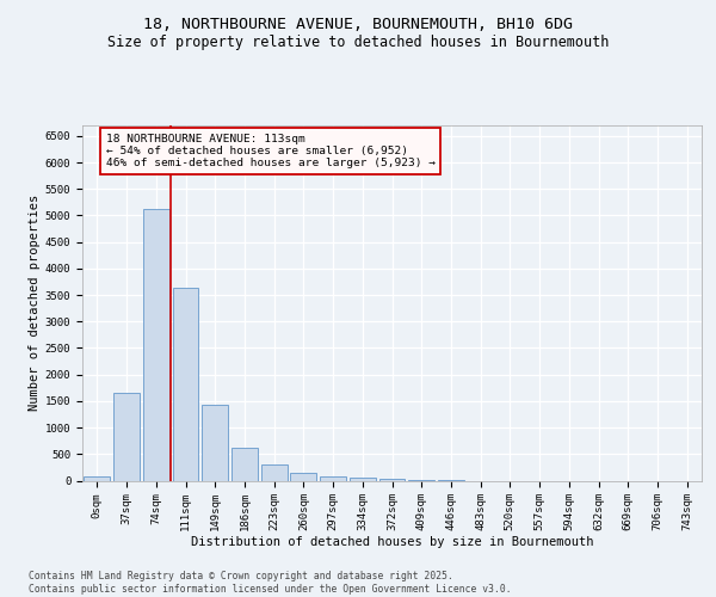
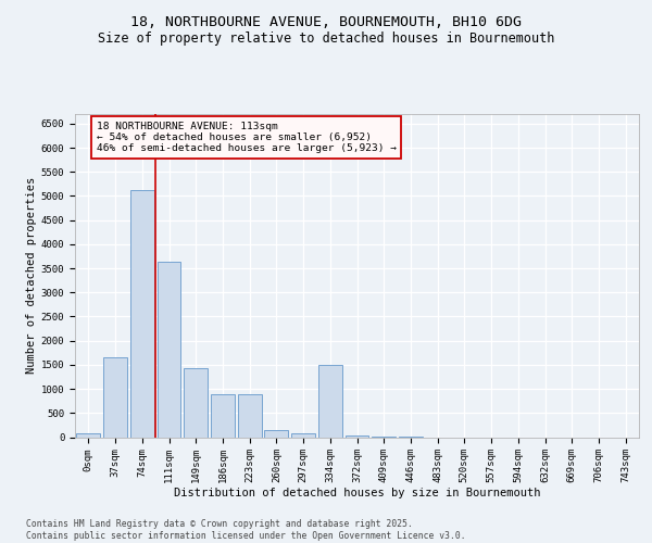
186sqm: 620 -> 900
223sqm: 310 -> 900
334sqm: 60 -> 1500
